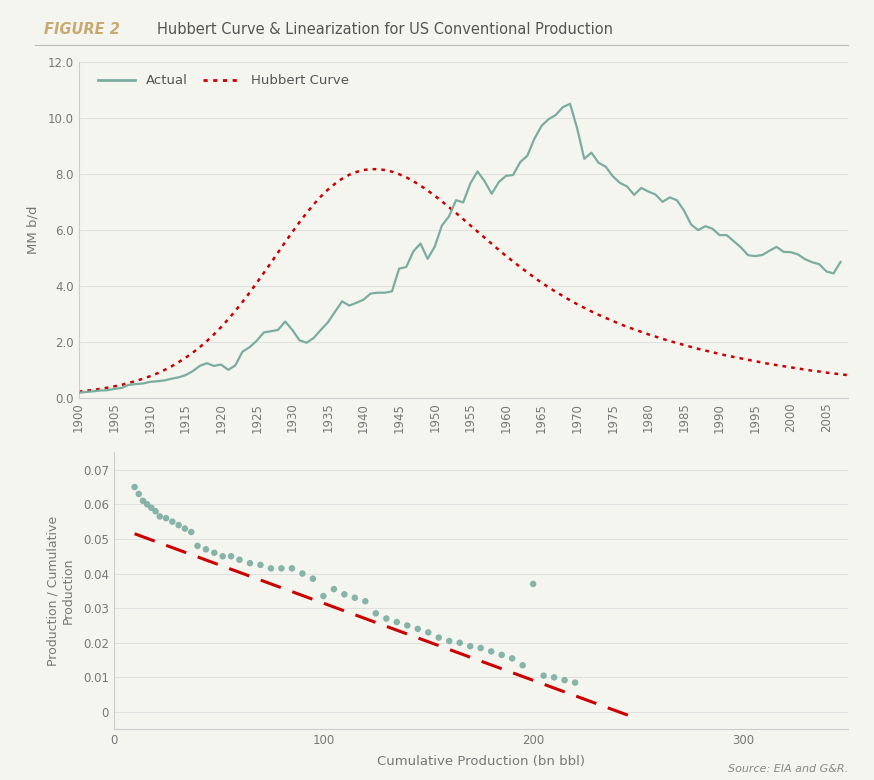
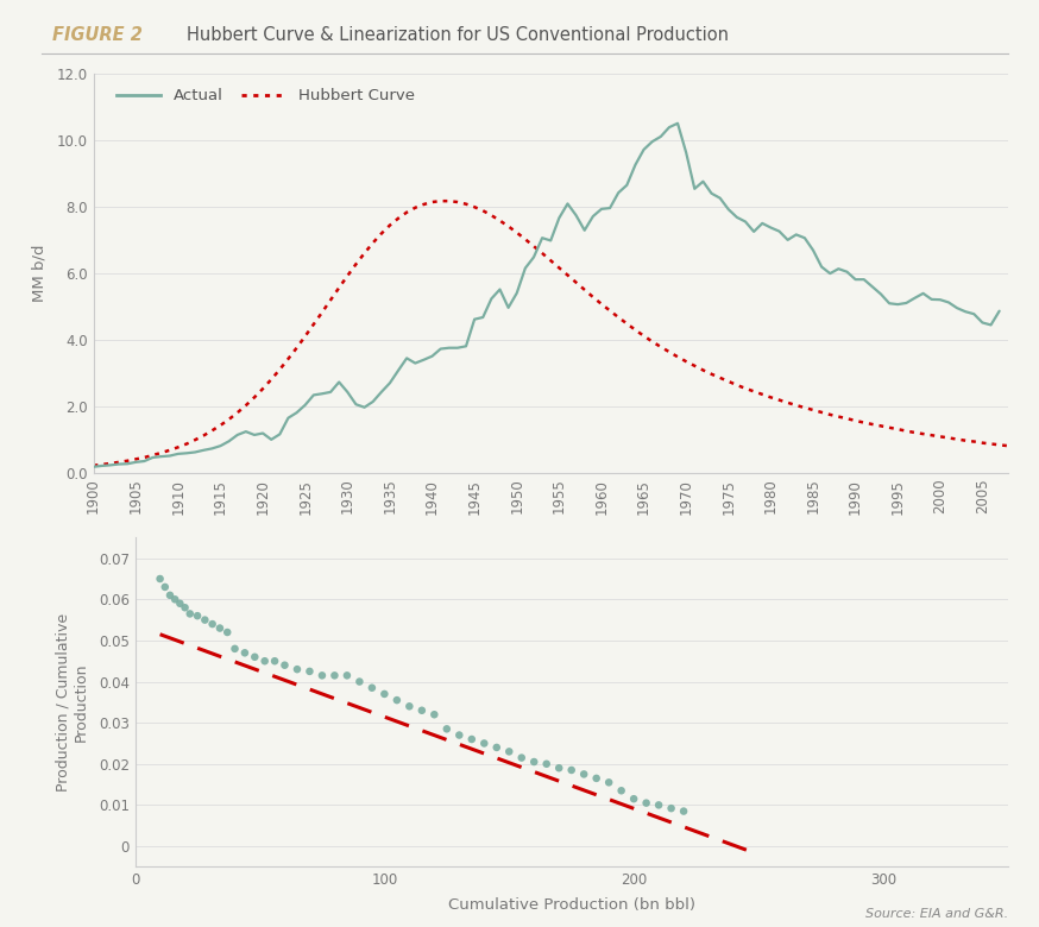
100: 0.0335 -> 0.0370
200: 0.0370 -> 0.0115
